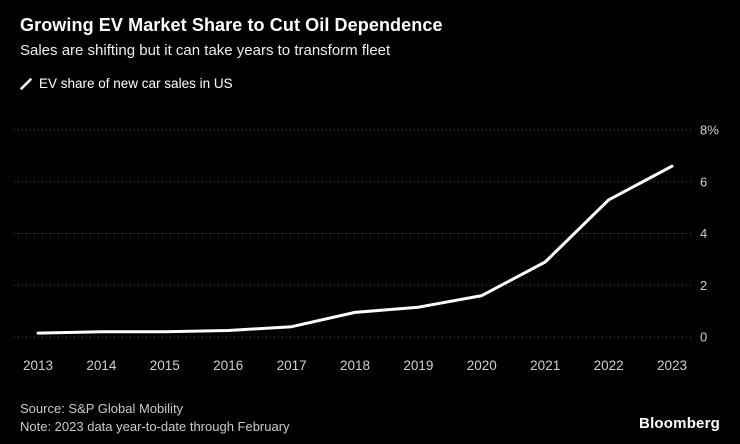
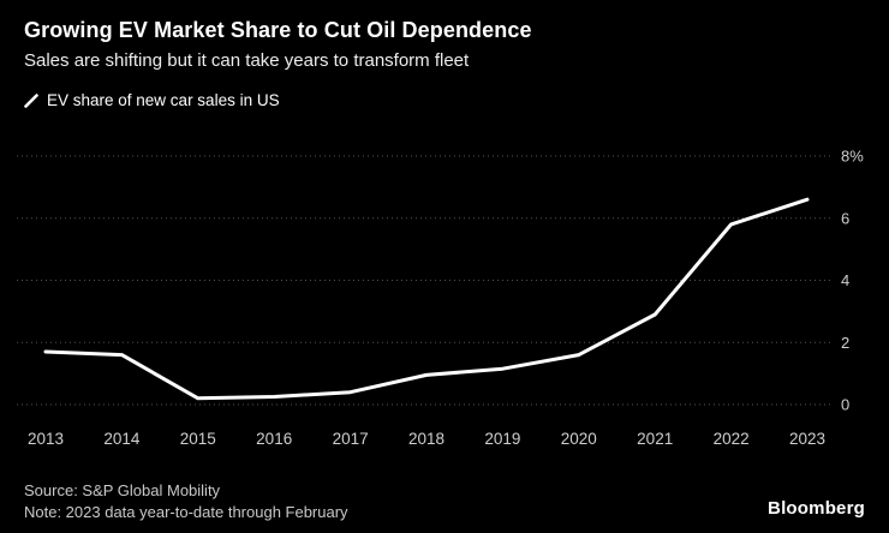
2013: 0.1% -> 1.7%
2014: 0.2% -> 1.6%
2022: 5.3% -> 5.8%
